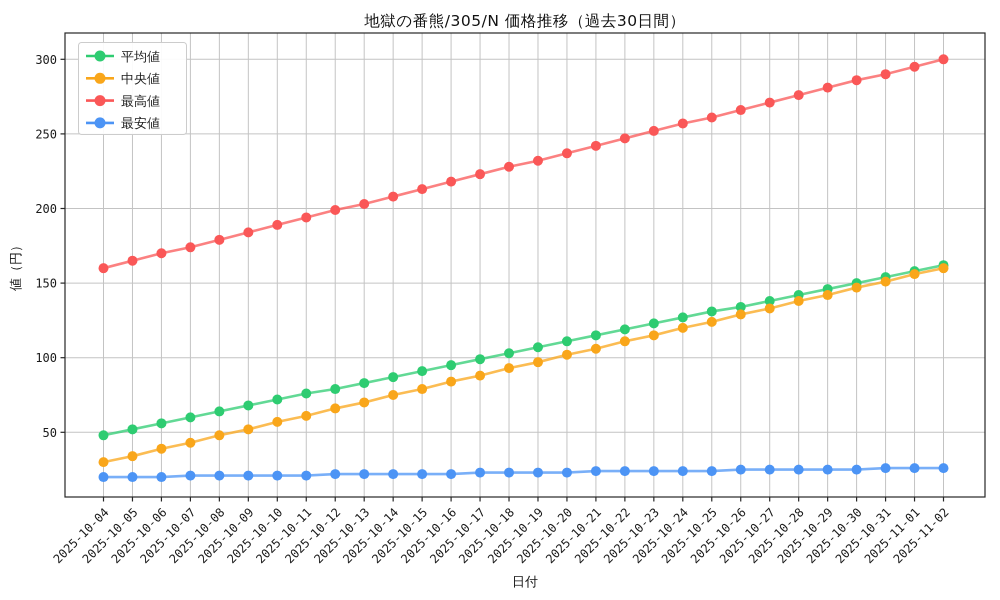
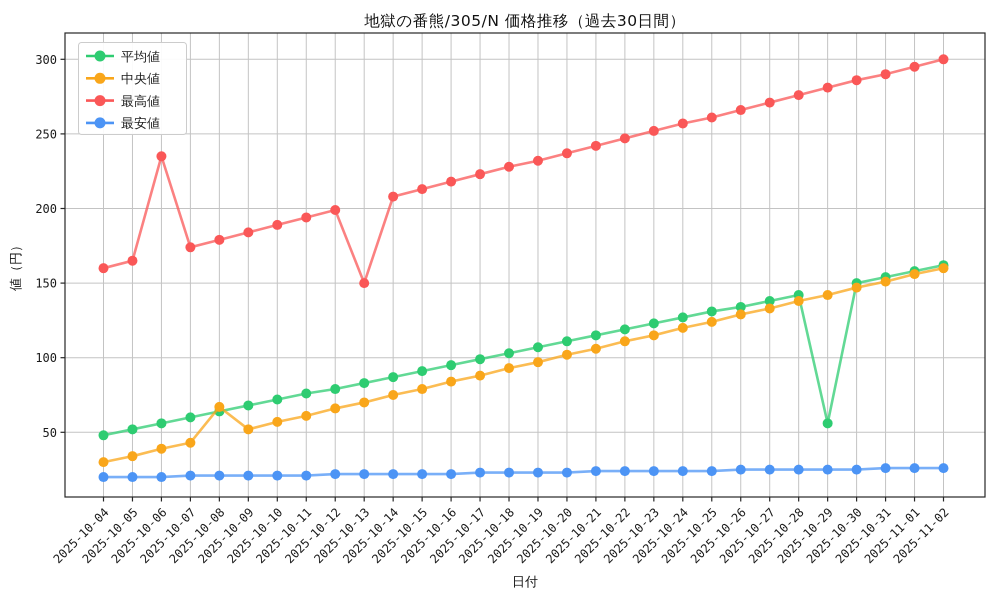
最高値/2025-10-06: 170 -> 235
中央値/2025-10-08: 48 -> 67
最高値/2025-10-13: 203 -> 150
平均値/2025-10-29: 146 -> 56
